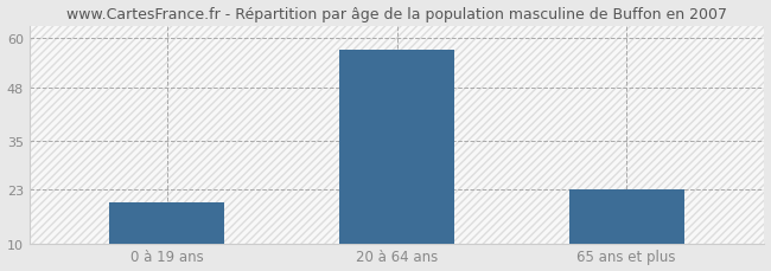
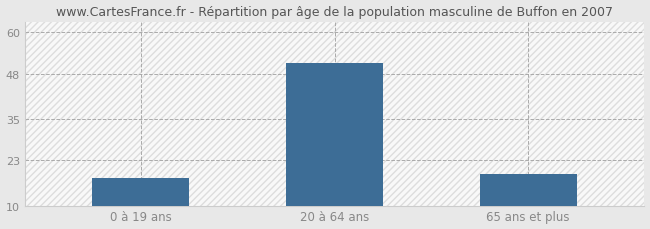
0 à 19 ans: 20 -> 18
20 à 64 ans: 57 -> 51
65 ans et plus: 23 -> 19
